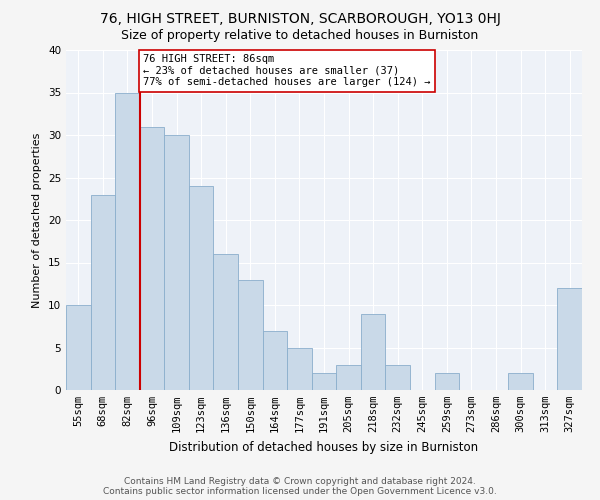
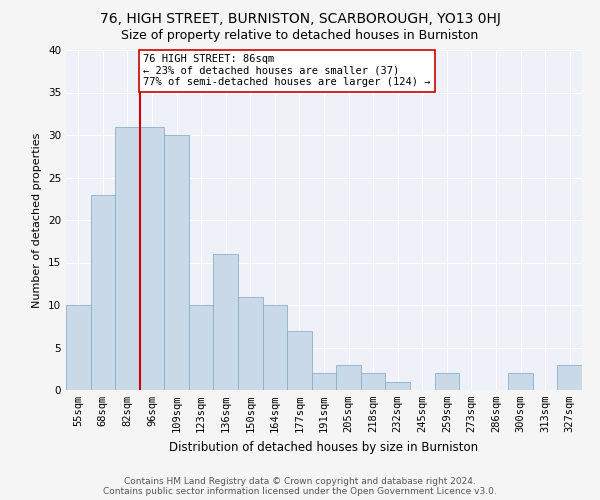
82sqm: 35 -> 31
123sqm: 24 -> 10
150sqm: 13 -> 11
164sqm: 7 -> 10
177sqm: 5 -> 7
218sqm: 9 -> 2
232sqm: 3 -> 1
327sqm: 12 -> 3
